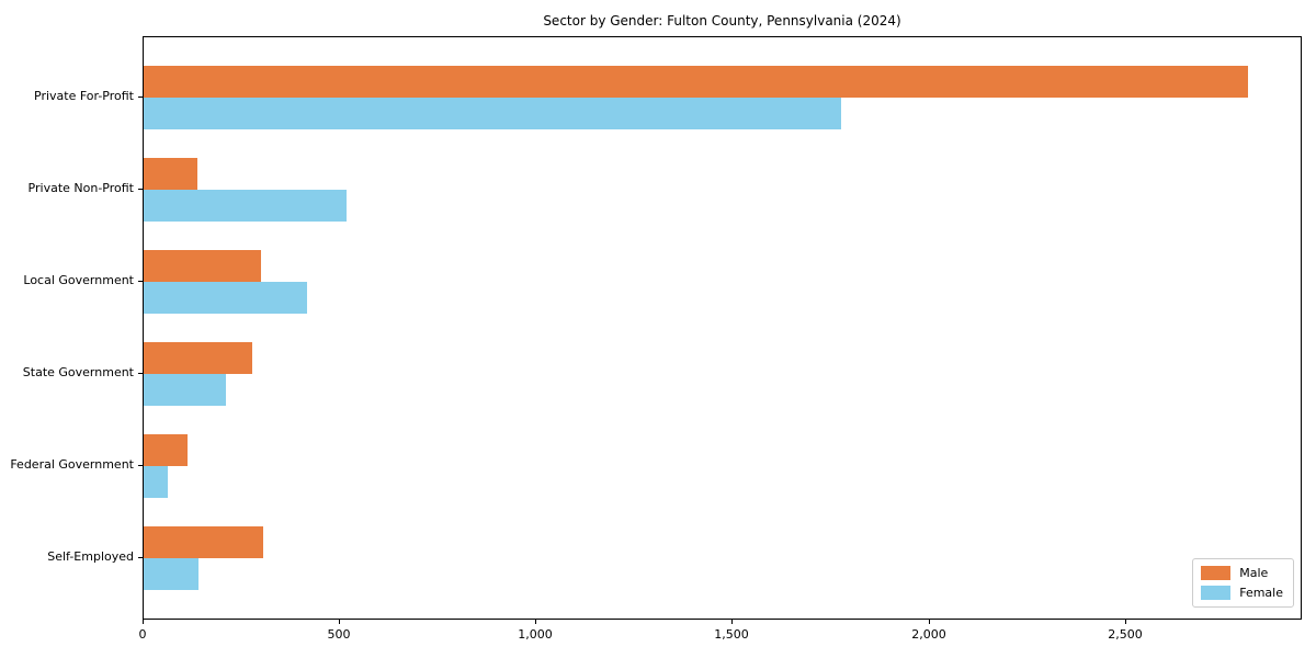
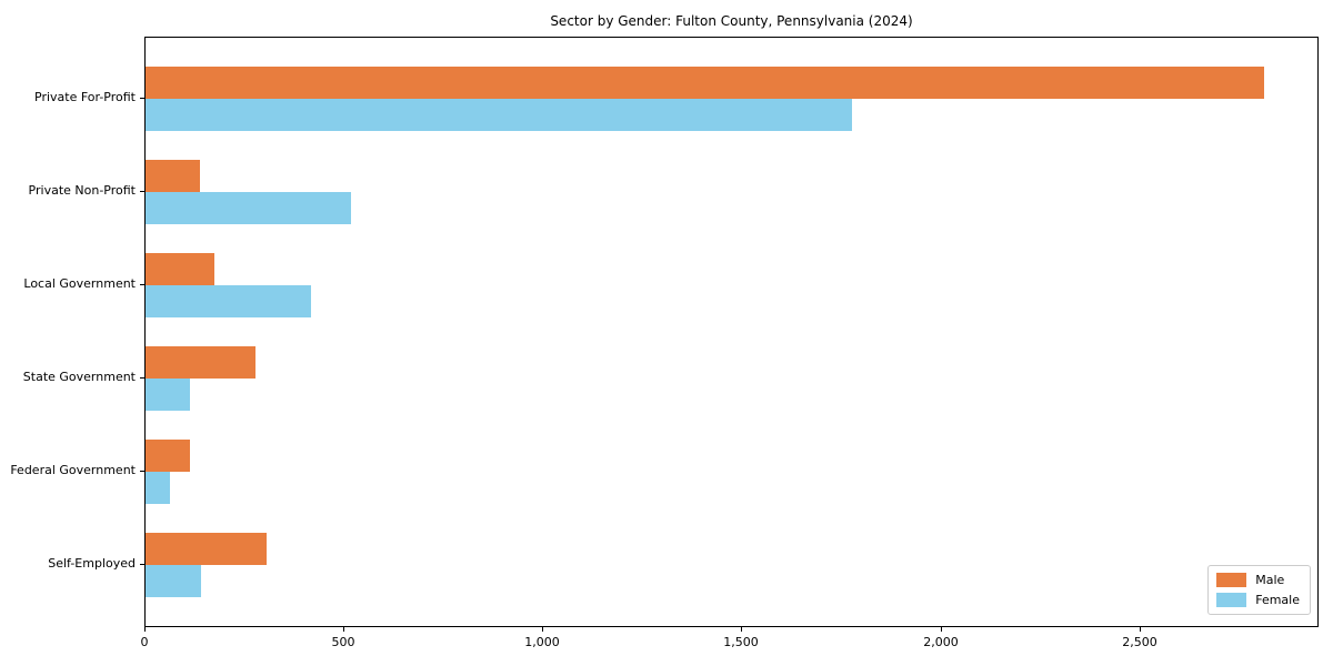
Male/Local Government: 300 -> 170
Female/State Government: 210 -> 110
